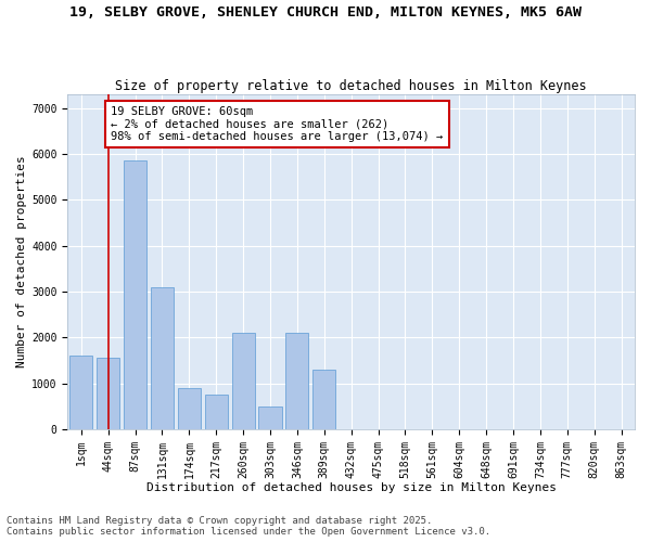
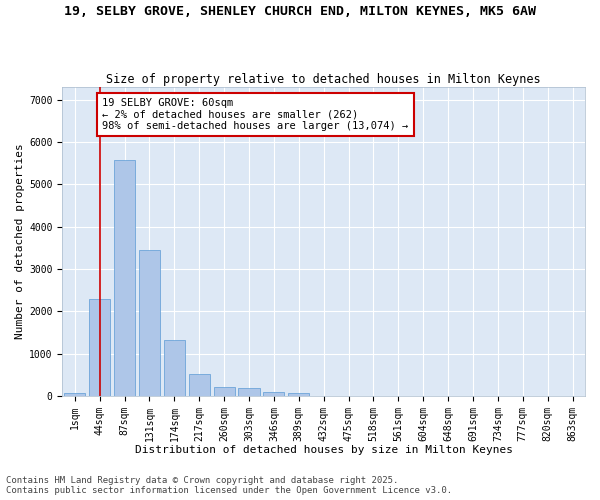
1sqm: 1600 -> 80
44sqm: 1550 -> 2300
87sqm: 5850 -> 5580
131sqm: 3100 -> 3460
174sqm: 900 -> 1310
217sqm: 750 -> 520
260sqm: 2100 -> 220
303sqm: 500 -> 180
346sqm: 2100 -> 100
389sqm: 1300 -> 60
